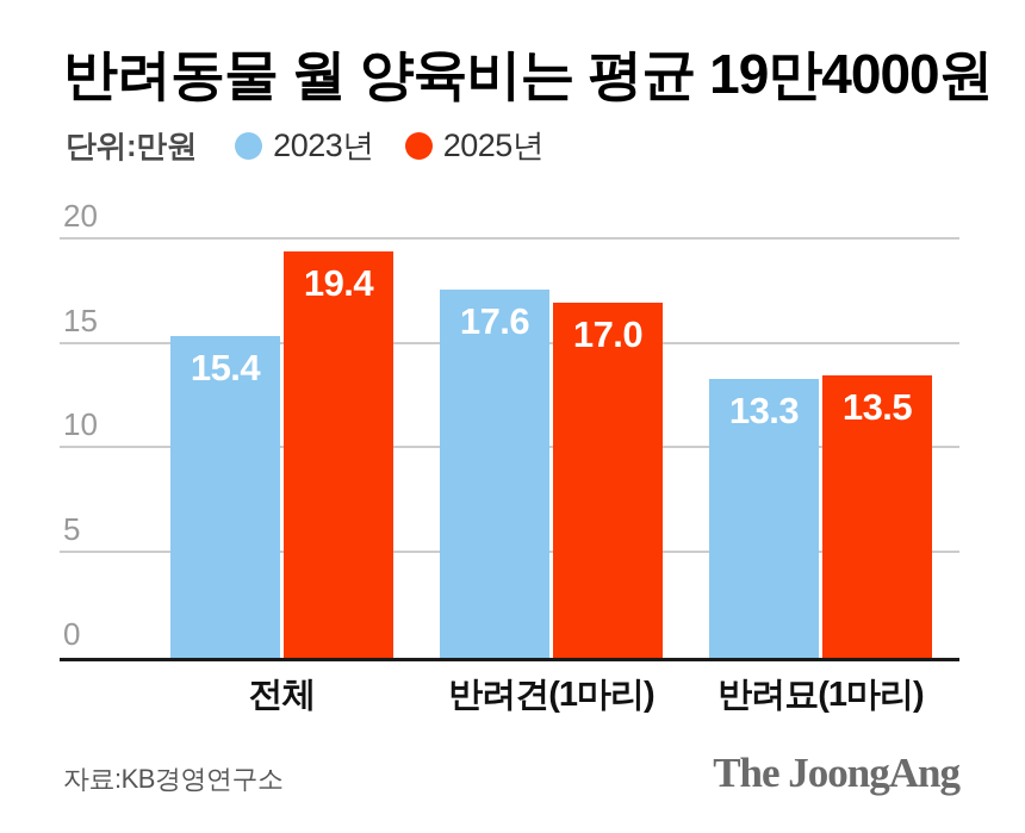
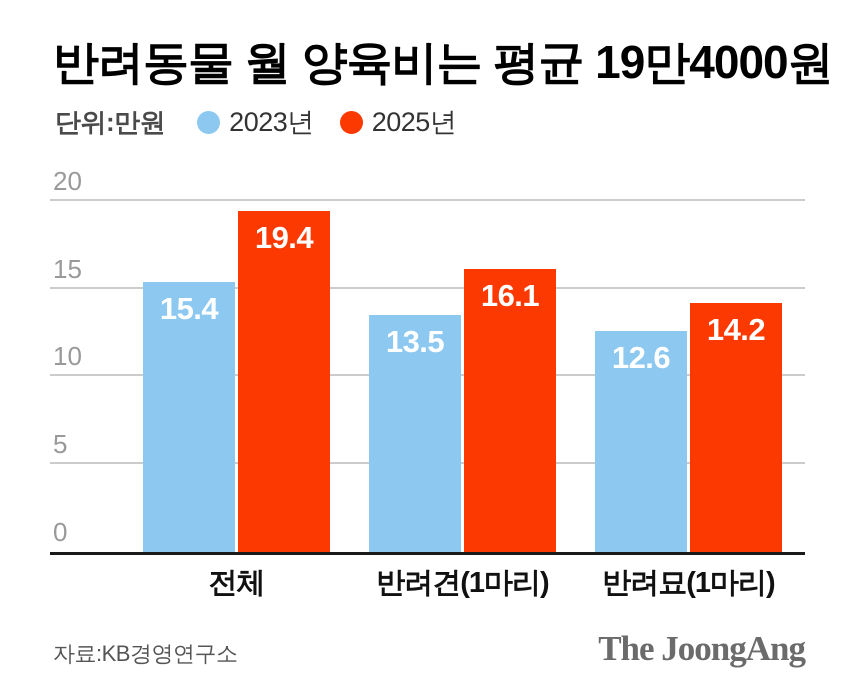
2023년/반려견(1마리): 17.6 -> 13.5
2025년/반려견(1마리): 17.0 -> 16.1
2023년/반려묘(1마리): 13.3 -> 12.6
2025년/반려묘(1마리): 13.5 -> 14.2
